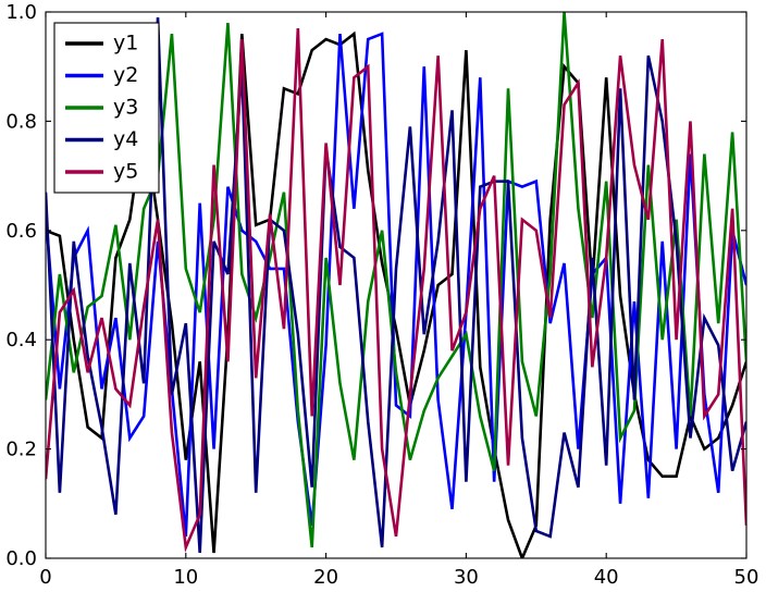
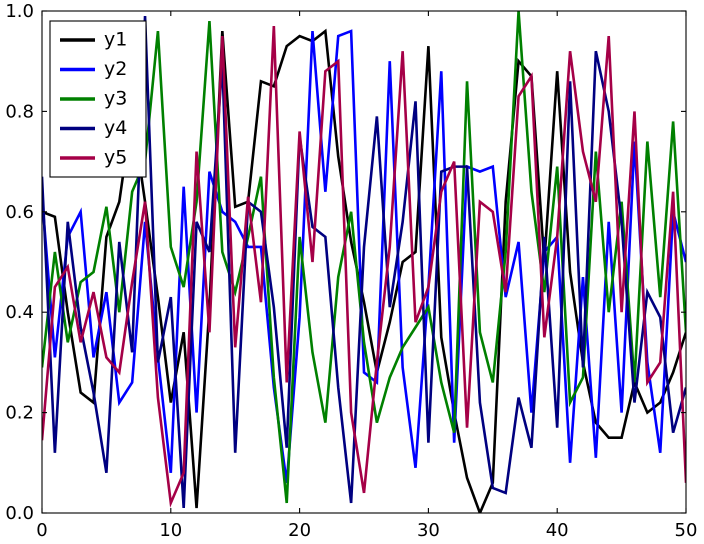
y1/10: 0.18 -> 0.22
y2/10: 0.04 -> 0.08
